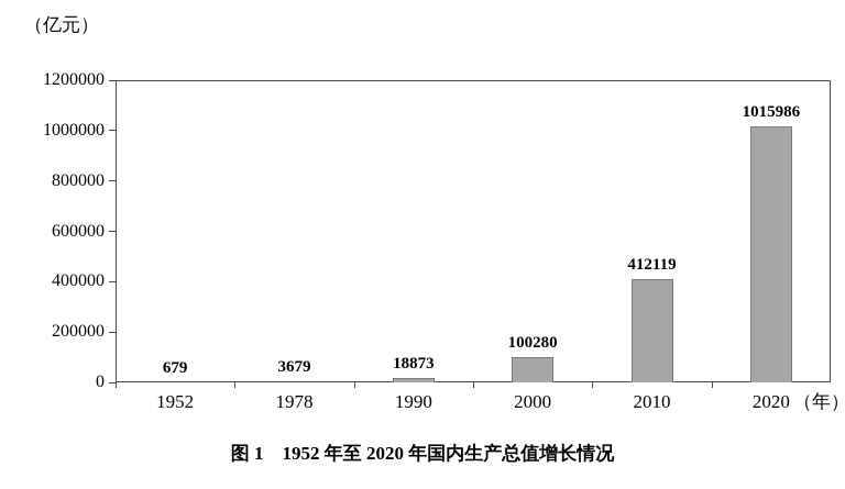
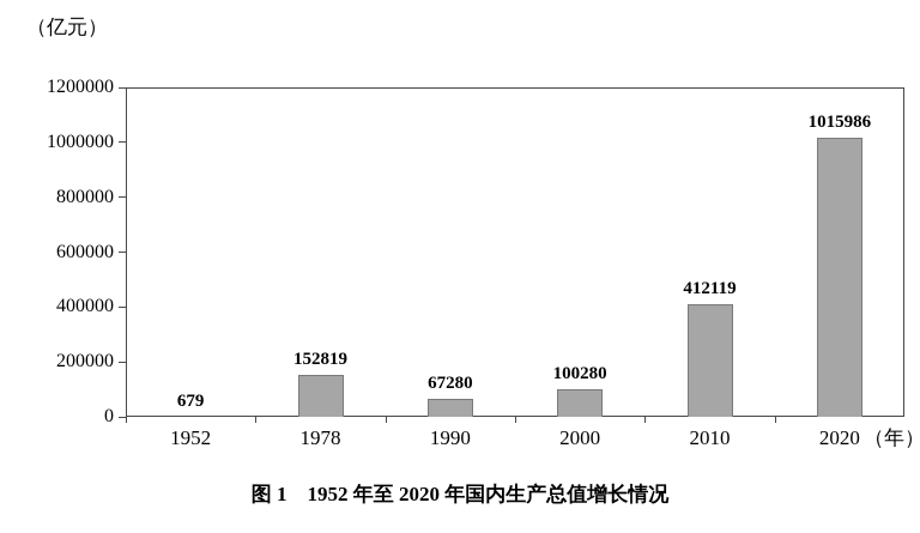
1978: 3679 -> 152819
1990: 18873 -> 67280
